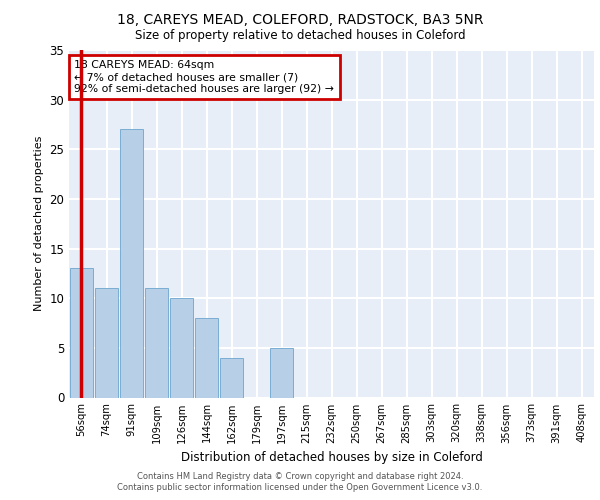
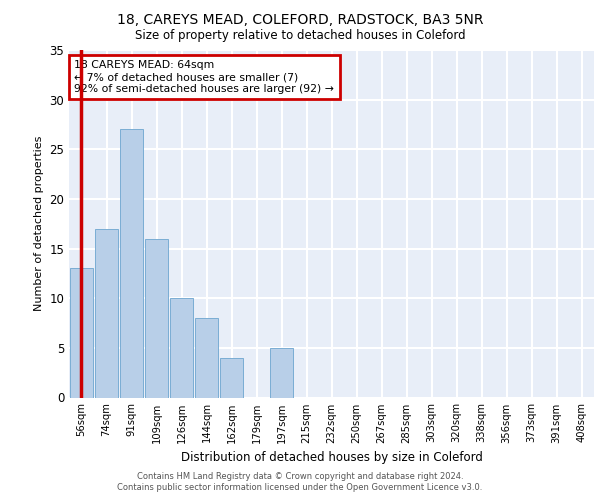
74sqm: 11 -> 17
109sqm: 11 -> 16
